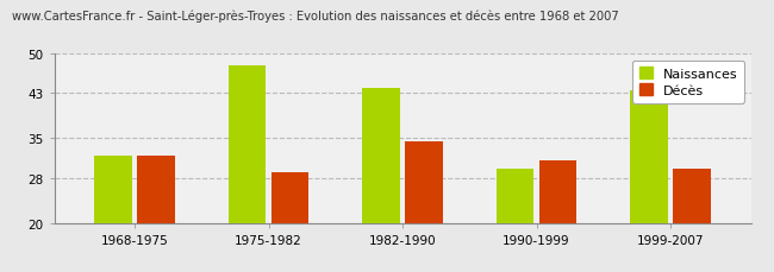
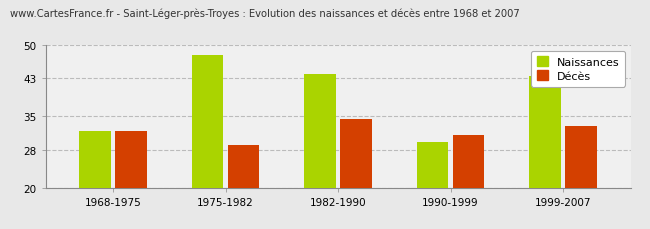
Décès/1999-2007: 29.5 -> 33.0
